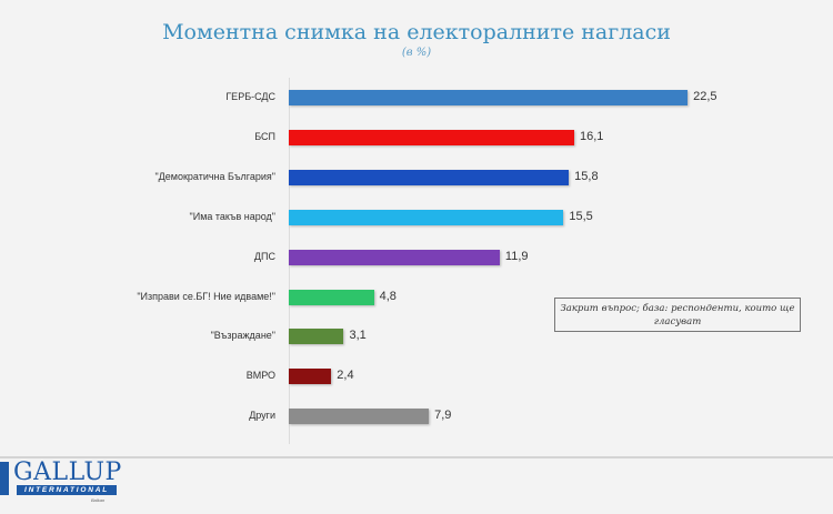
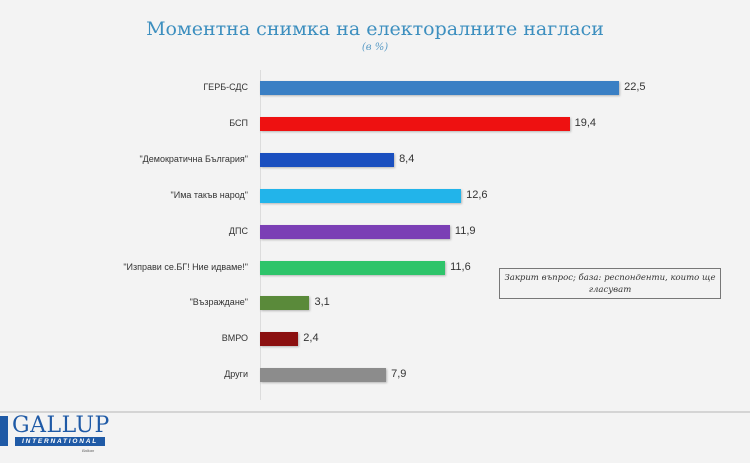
БСП: 16,1 -> 19,4
"Демократична България": 15,8 -> 8,4
"Има такъв народ": 15,5 -> 12,6
"Изправи се.БГ! Ние идваме!": 4,8 -> 11,6
